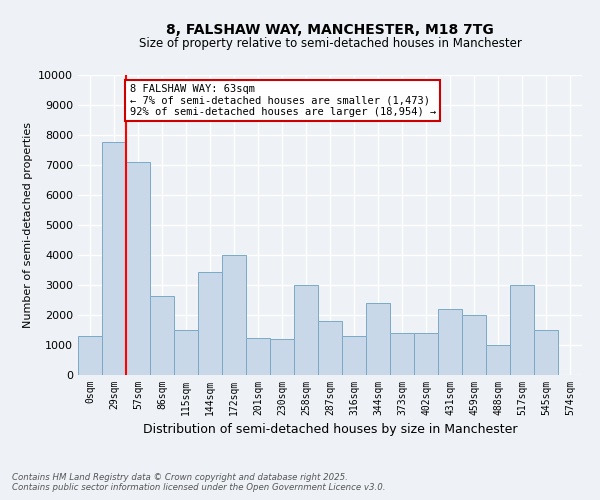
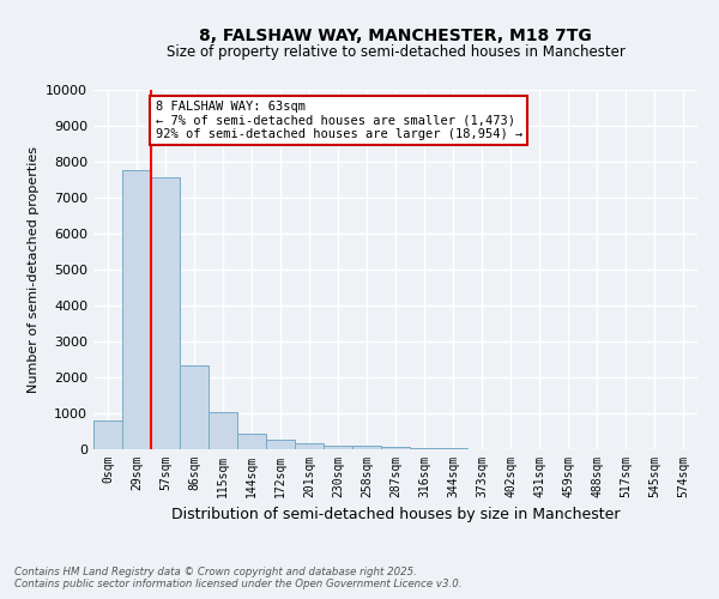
0sqm: 1300 -> 800
57sqm: 7100 -> 7580
86sqm: 2650 -> 2350
115sqm: 1500 -> 1040
144sqm: 3450 -> 450
172sqm: 4000 -> 270
201sqm: 1250 -> 160
230sqm: 1200 -> 100
258sqm: 3000 -> 80
287sqm: 1800 -> 60
316sqm: 1300 -> 30
344sqm: 2400 -> 20
373sqm: 1400 -> 10
402sqm: 1400 -> 10
431sqm: 2200 -> 0
459sqm: 2000 -> 0
488sqm: 1000 -> 0
517sqm: 3000 -> 0
545sqm: 1500 -> 0
